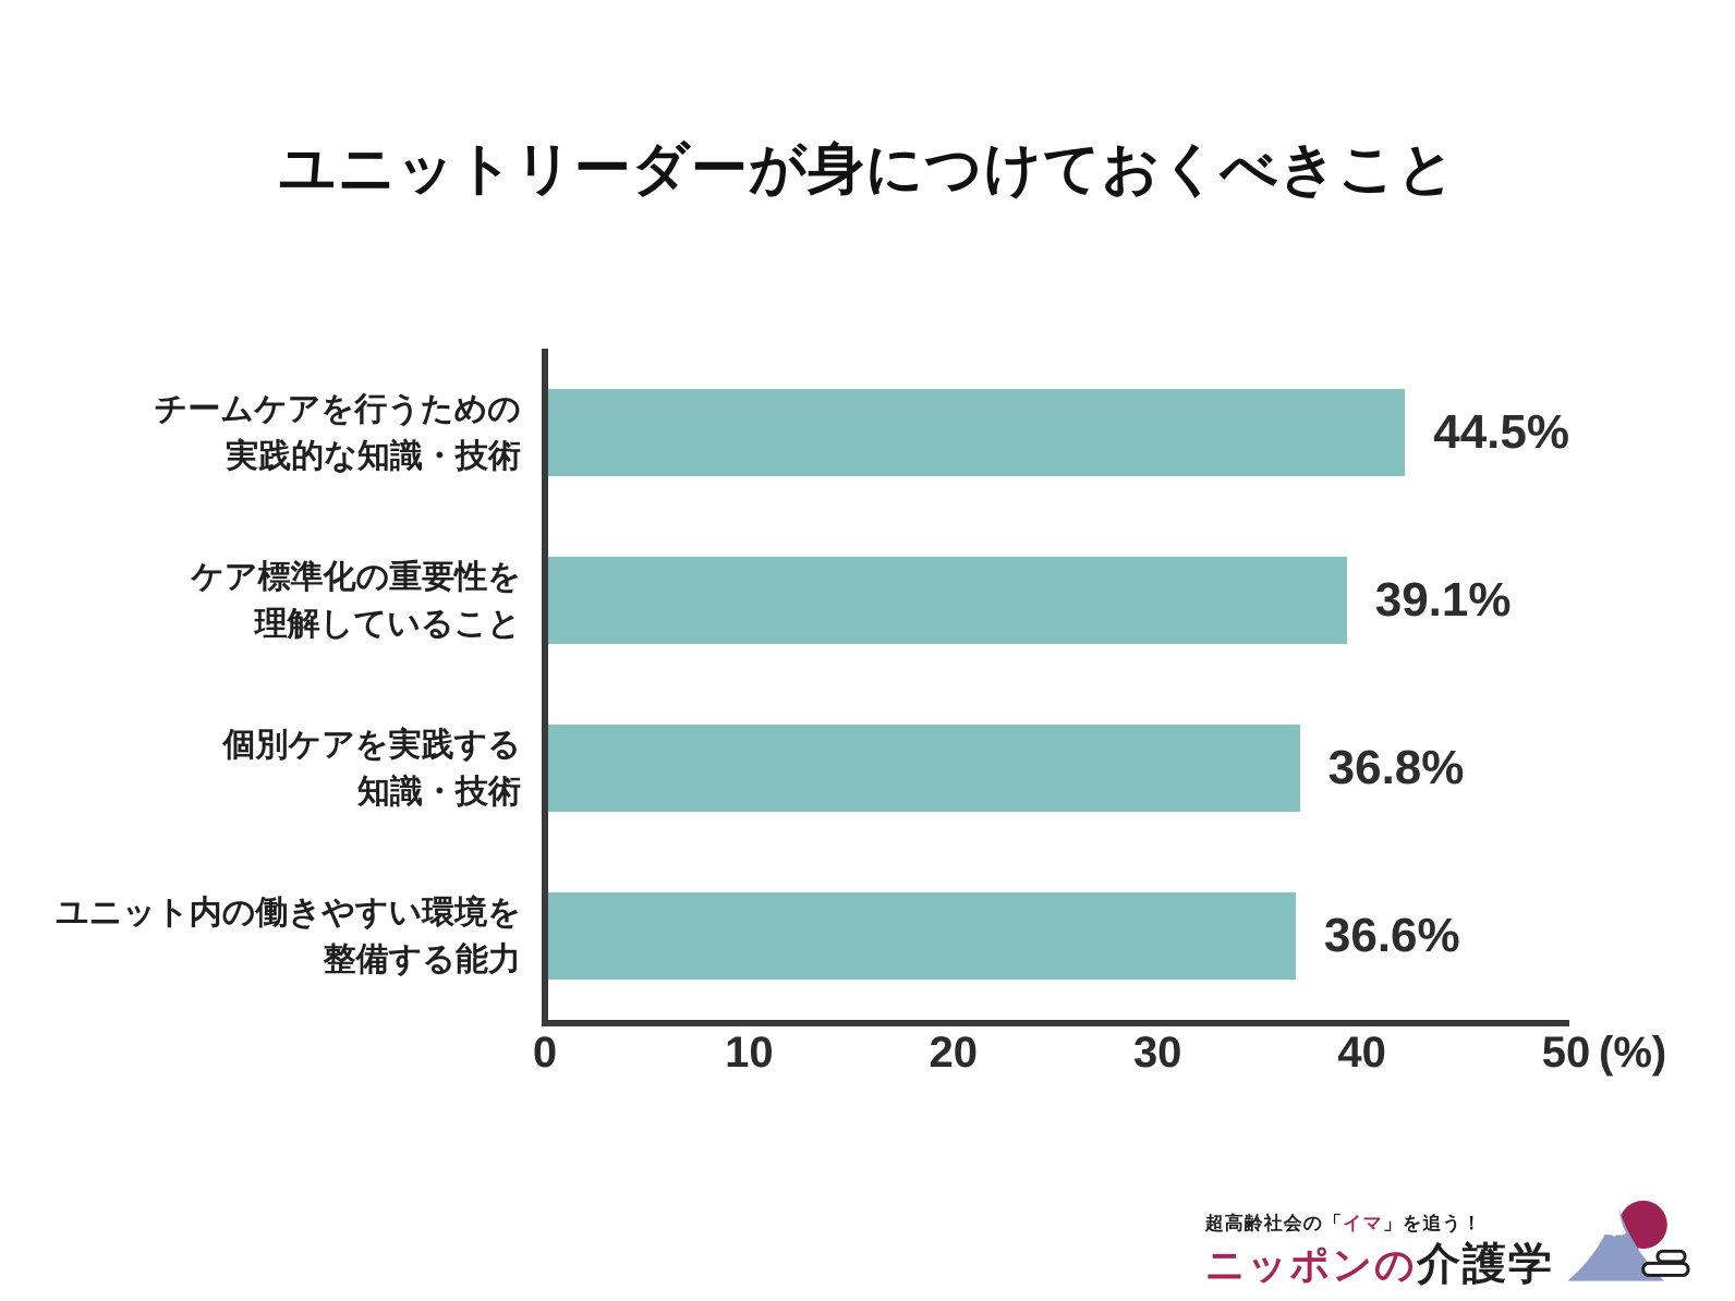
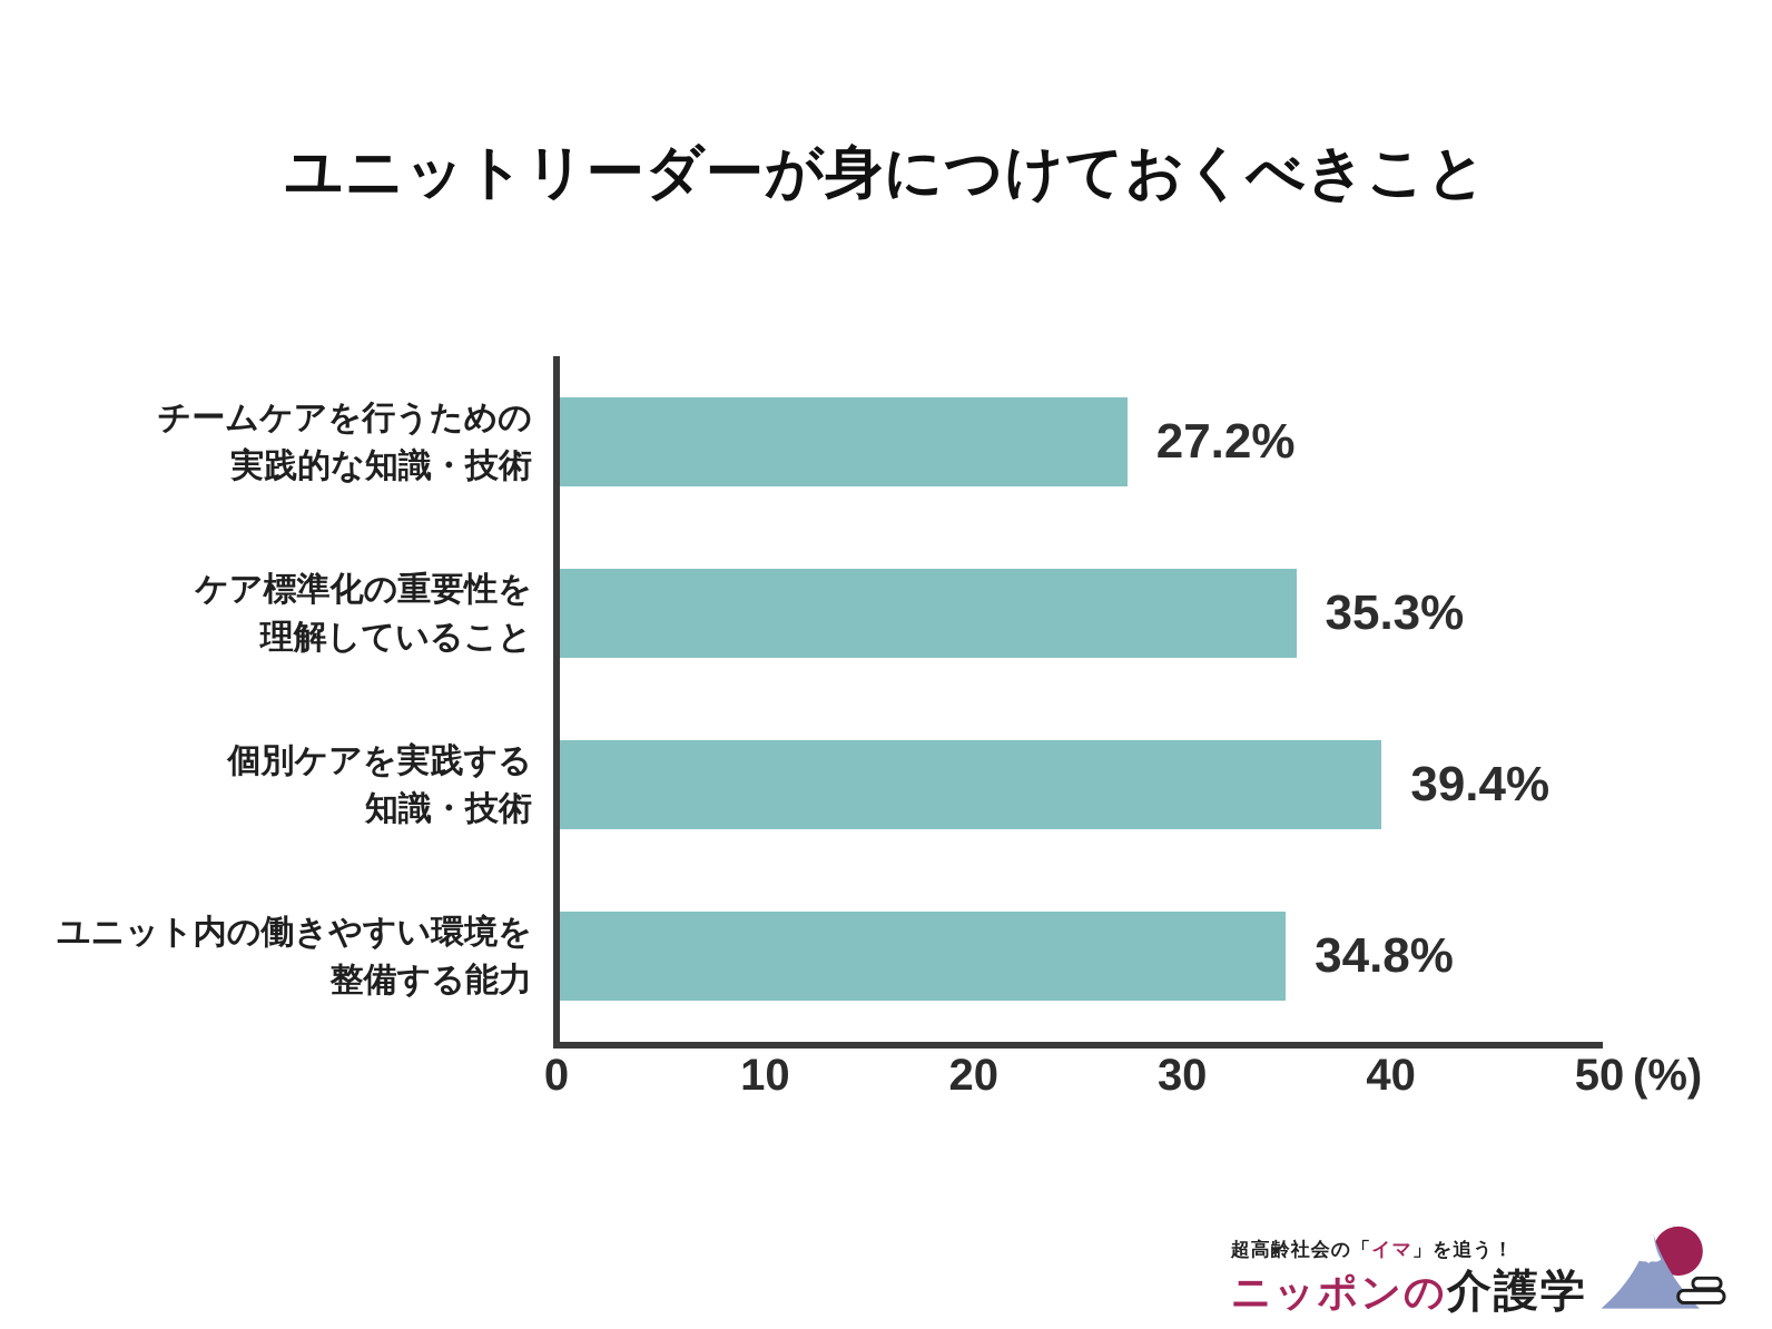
チームケアを行うための実践的な知識・技術: 44.5% -> 27.2%
ケア標準化の重要性を理解していること: 39.1% -> 35.3%
個別ケアを実践する知識・技術: 36.8% -> 39.4%
ユニット内の働きやすい環境を整備する能力: 36.6% -> 34.8%
